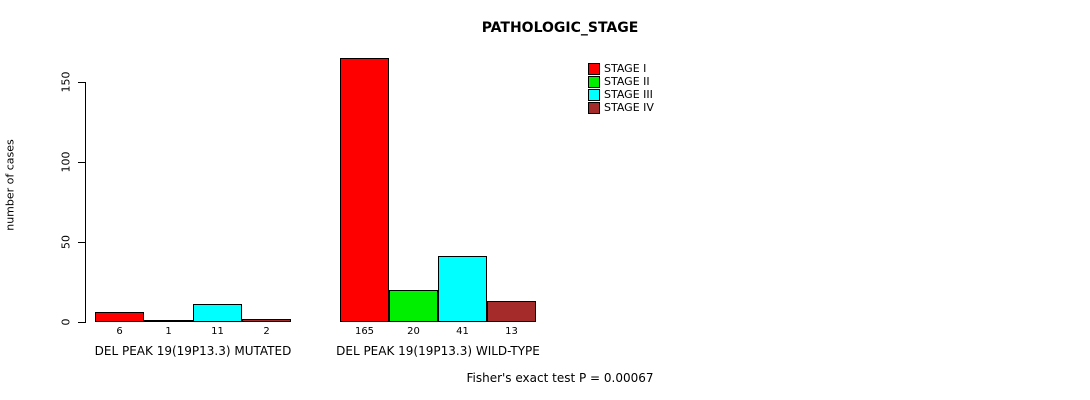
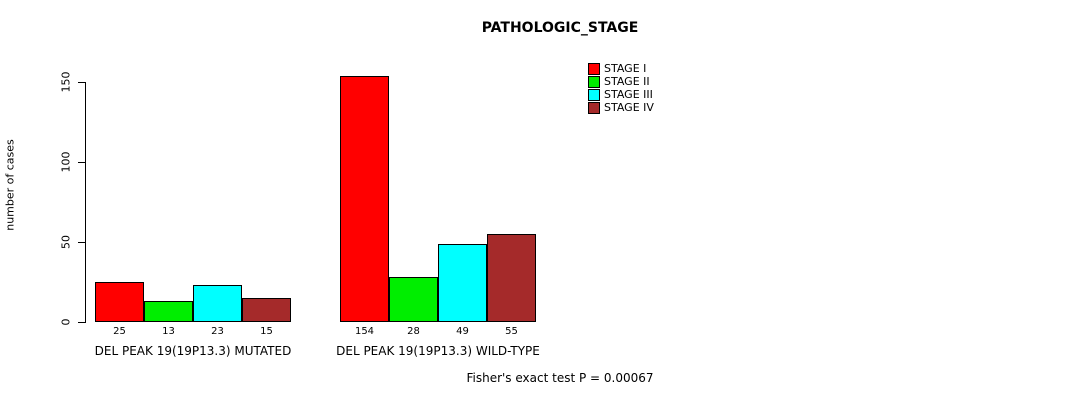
STAGE I/DEL PEAK 19(19P13.3) MUTATED: 6 -> 25
STAGE II/DEL PEAK 19(19P13.3) MUTATED: 1 -> 13
STAGE III/DEL PEAK 19(19P13.3) MUTATED: 11 -> 23
STAGE IV/DEL PEAK 19(19P13.3) MUTATED: 2 -> 15
STAGE I/DEL PEAK 19(19P13.3) WILD-TYPE: 165 -> 154
STAGE II/DEL PEAK 19(19P13.3) WILD-TYPE: 20 -> 28
STAGE III/DEL PEAK 19(19P13.3) WILD-TYPE: 41 -> 49
STAGE IV/DEL PEAK 19(19P13.3) WILD-TYPE: 13 -> 55
